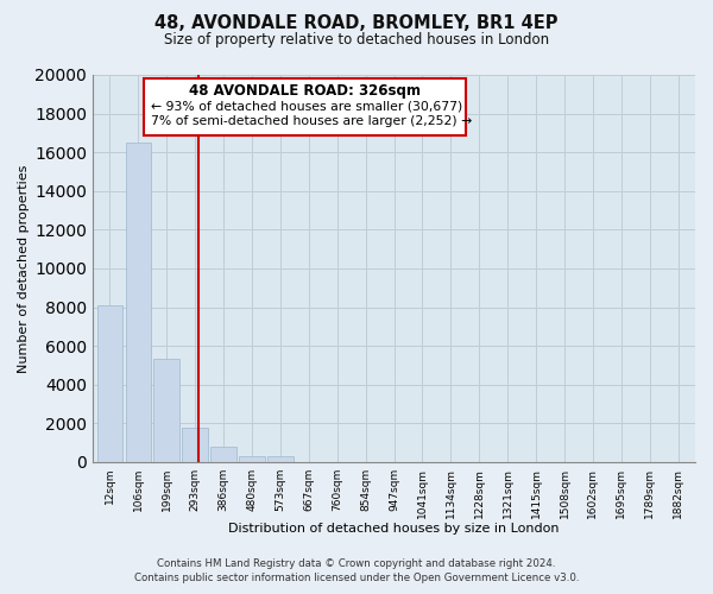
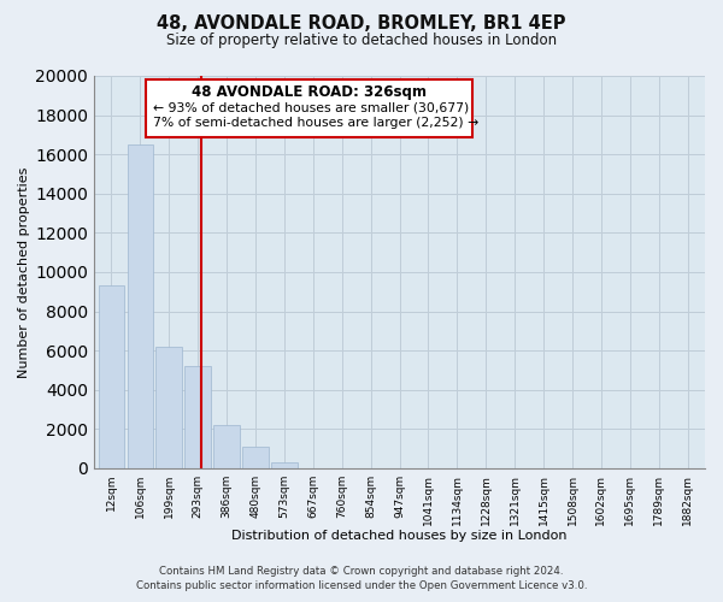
12sqm: 8100 -> 9300
199sqm: 5300 -> 6200
293sqm: 1800 -> 5200
386sqm: 800 -> 2200
480sqm: 300 -> 1100
